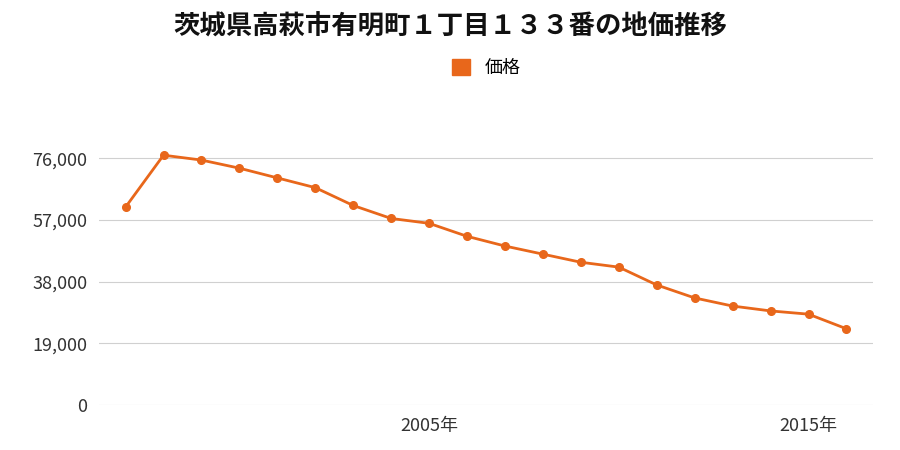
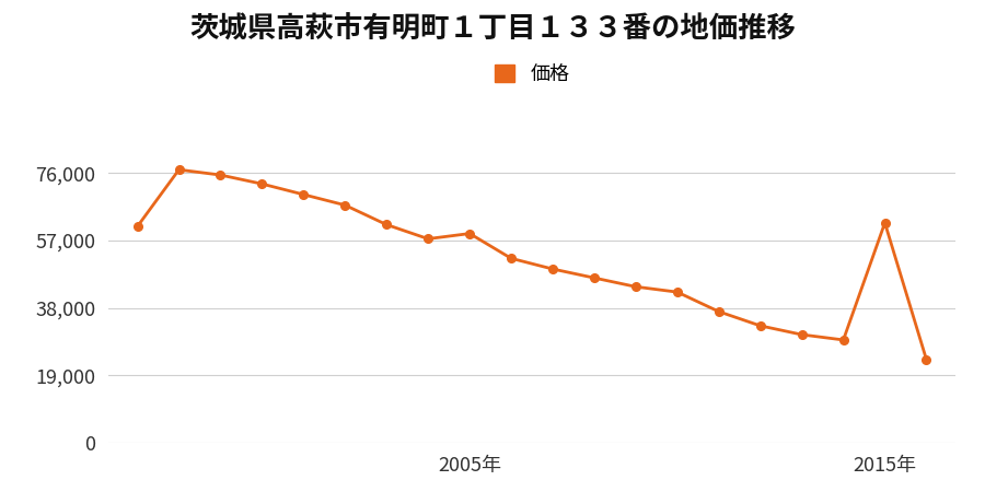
2005年: 56,000 -> 59,000
2015年: 28,000 -> 62,000
